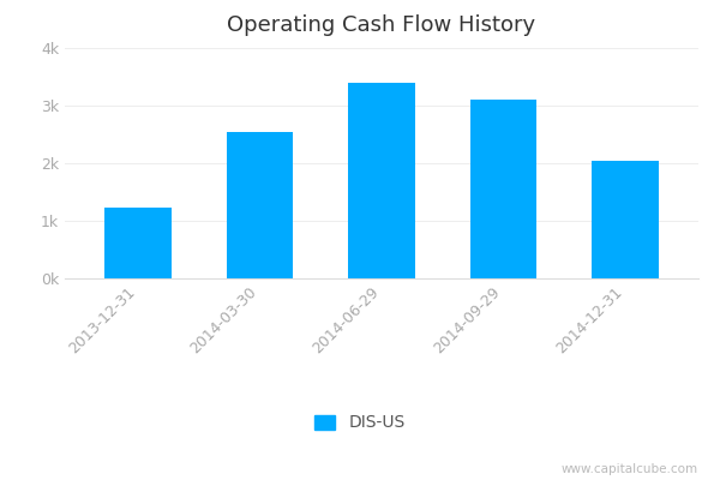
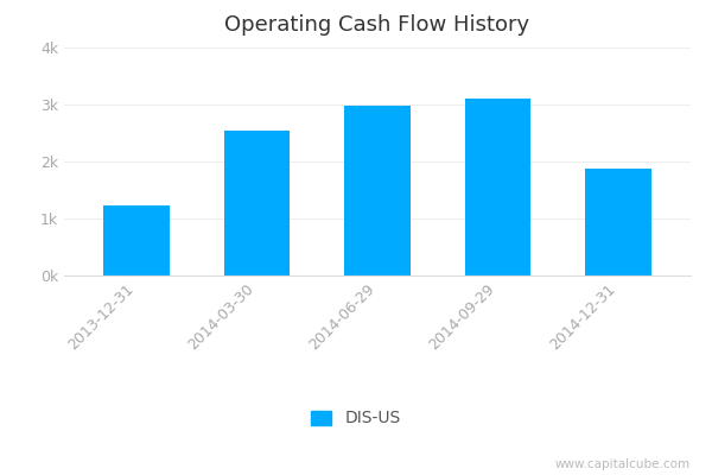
2014-06-29: 3.40k -> 2.97k
2014-12-31: 2.05k -> 1.87k
